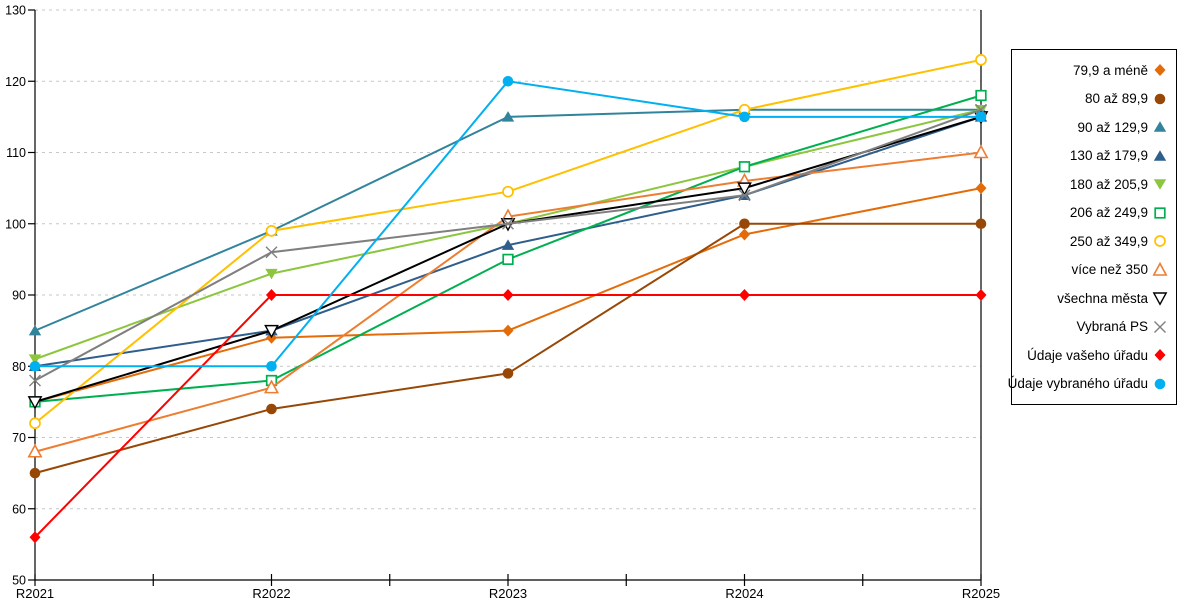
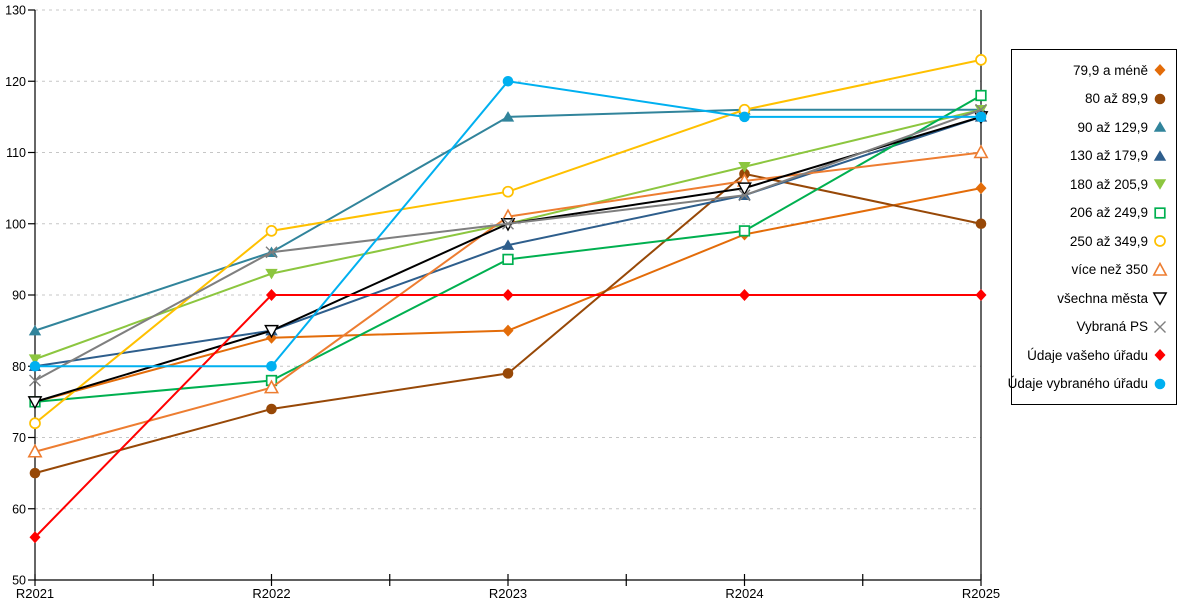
90 až 129,9/R2022: 99 -> 96
80 až 89,9/R2024: 100 -> 107
206 až 249,9/R2024: 108 -> 99
